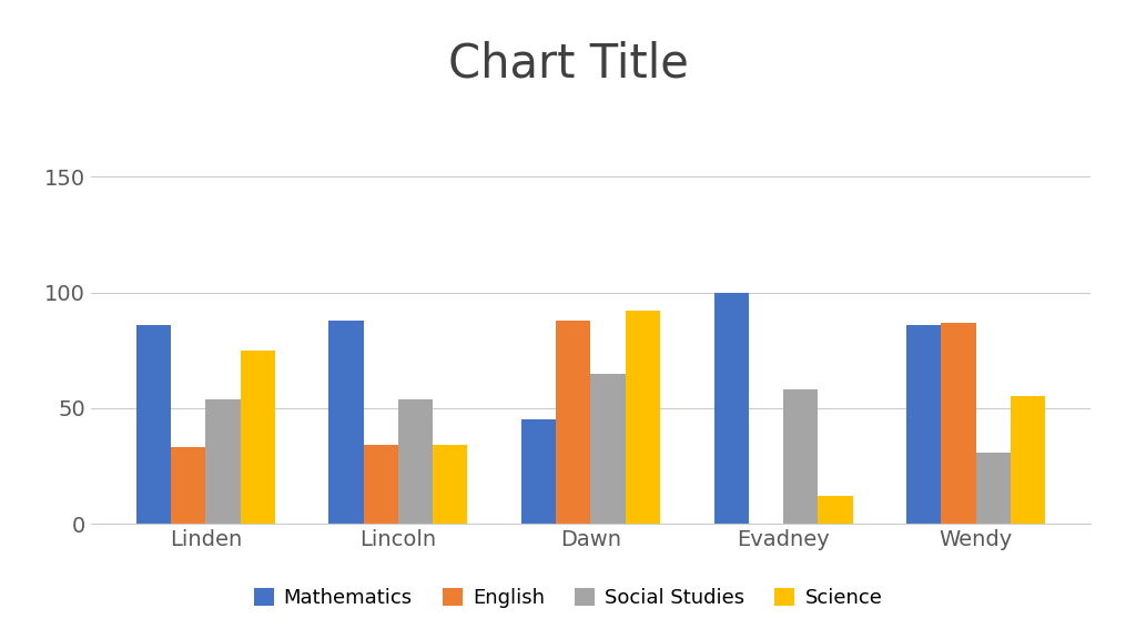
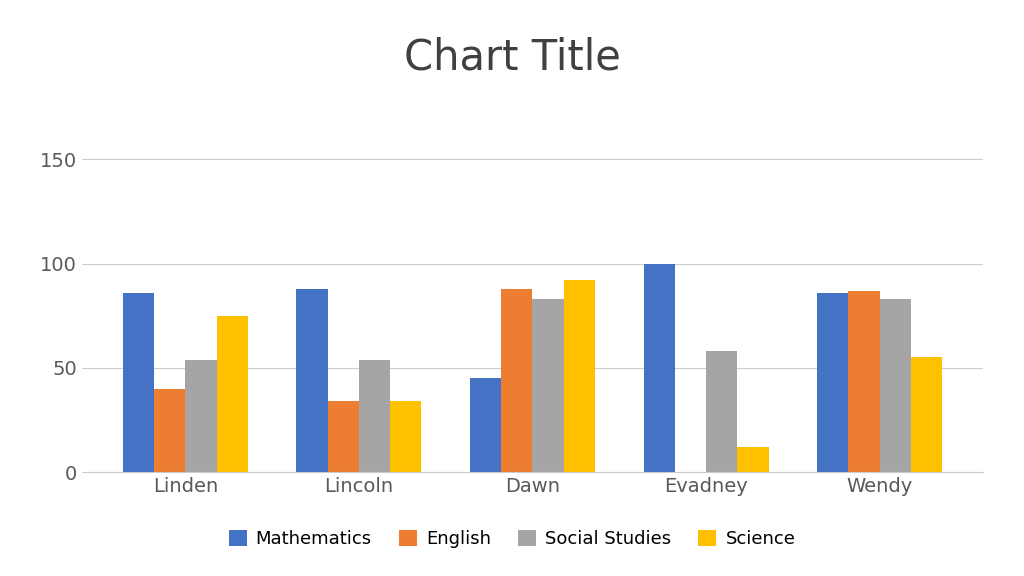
English/Linden: 33 -> 40
Social Studies/Dawn: 65 -> 83
Social Studies/Wendy: 31 -> 83
